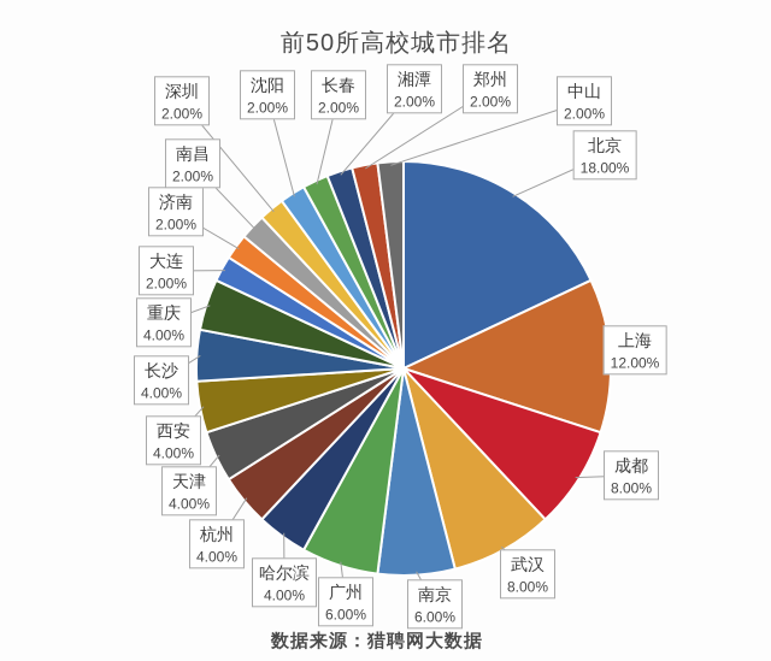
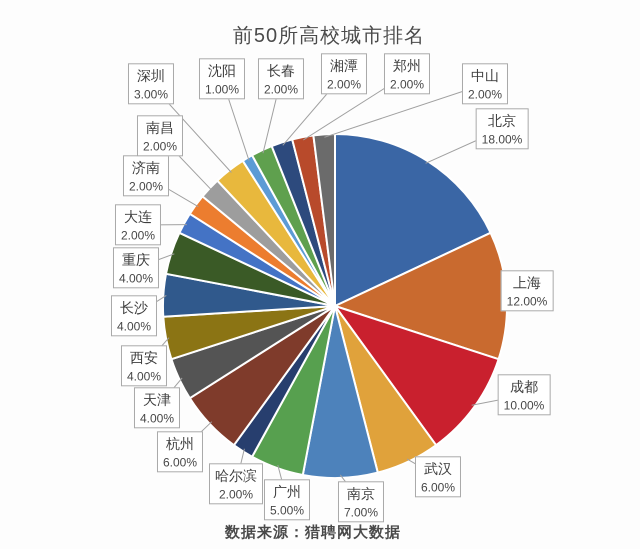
成都: 8.00% -> 10.00%
武汉: 8.00% -> 6.00%
南京: 6.00% -> 7.00%
广州: 6.00% -> 5.00%
哈尔滨: 4.00% -> 2.00%
杭州: 4.00% -> 6.00%
深圳: 2.00% -> 3.00%
沈阳: 2.00% -> 1.00%
